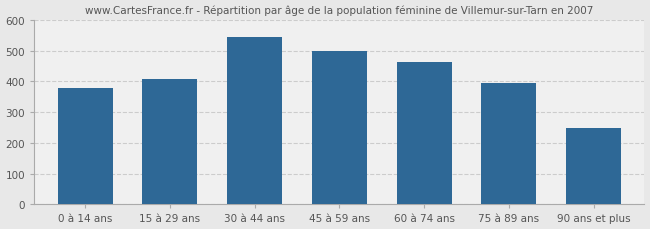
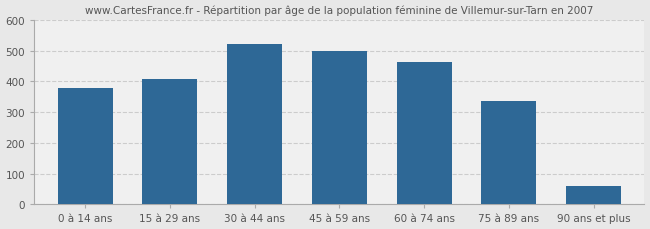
30 à 44 ans: 545 -> 522
75 à 89 ans: 395 -> 338
90 ans et plus: 250 -> 60
